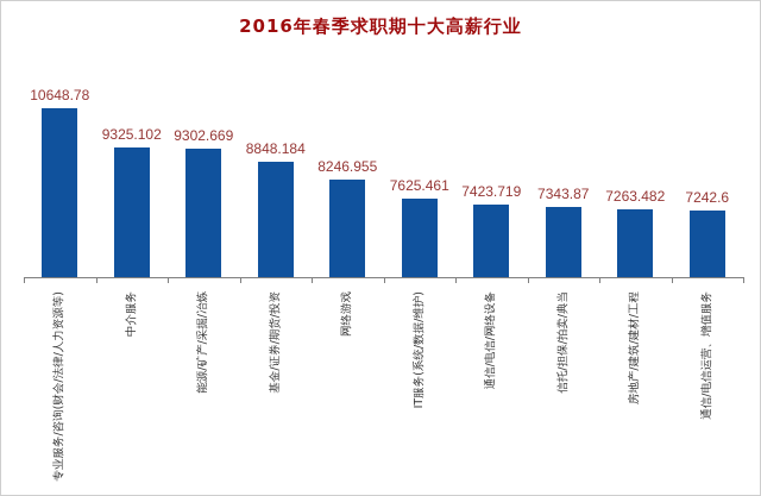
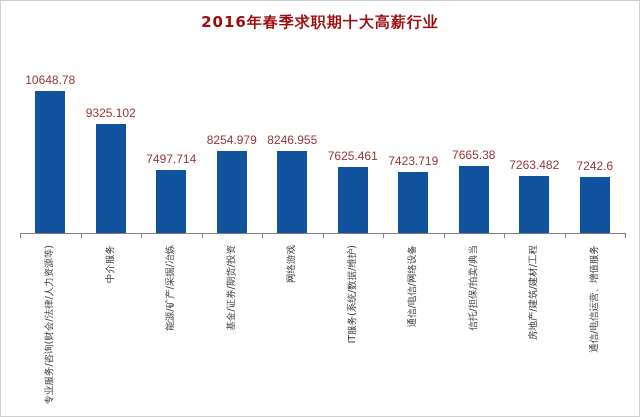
能源/矿产/采掘/冶炼: 9302.669 -> 7497.714
基金/证券/期货/投资: 8848.184 -> 8254.979
信托/担保/拍卖/典当: 7343.87 -> 7665.38
